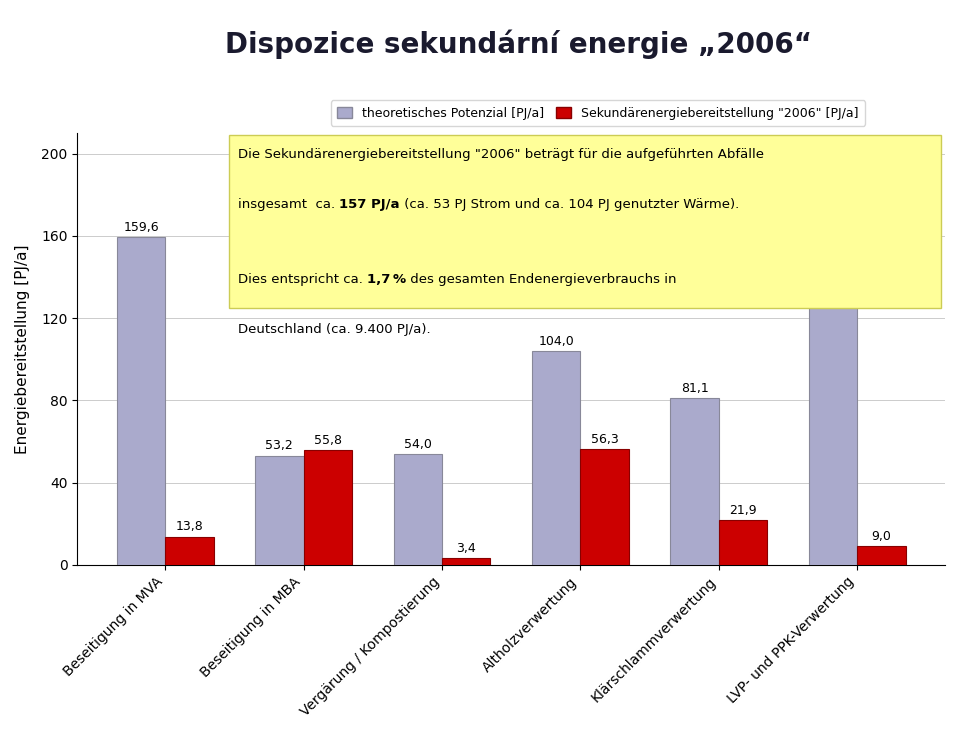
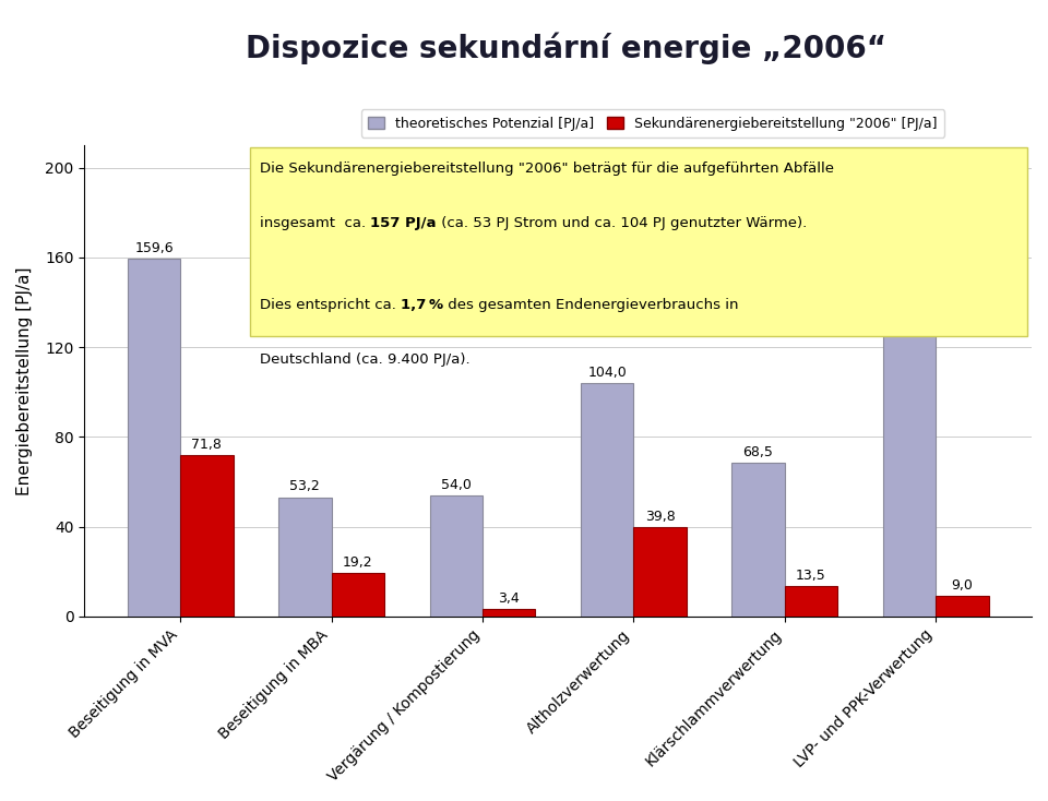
Sekundärenergiebereitstellung "2006" [PJ/a]/Beseitigung in MVA: 13,8 -> 71,8
Sekundärenergiebereitstellung "2006" [PJ/a]/Beseitigung in MBA: 55,8 -> 19,2
Sekundärenergiebereitstellung "2006" [PJ/a]/Altholzverwertung: 56,3 -> 39,8
theoretisches Potenzial [PJ/a]/Klärschlammverwertung: 81,1 -> 68,5
Sekundärenergiebereitstellung "2006" [PJ/a]/Klärschlammverwertung: 21,9 -> 13,5
